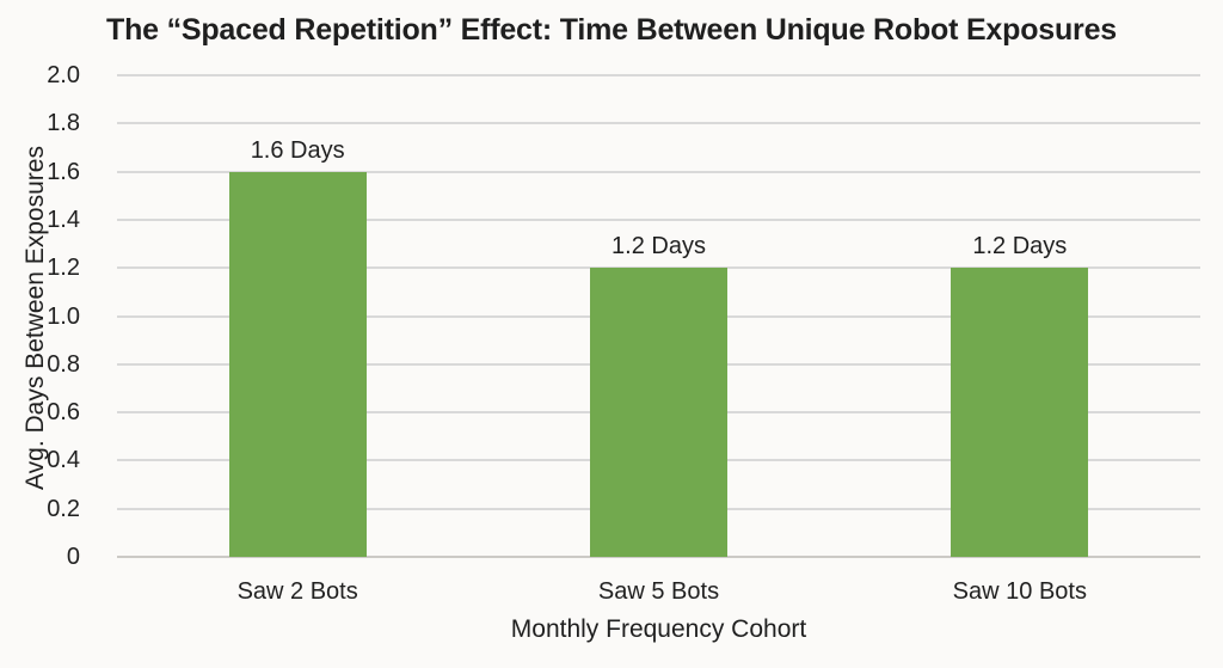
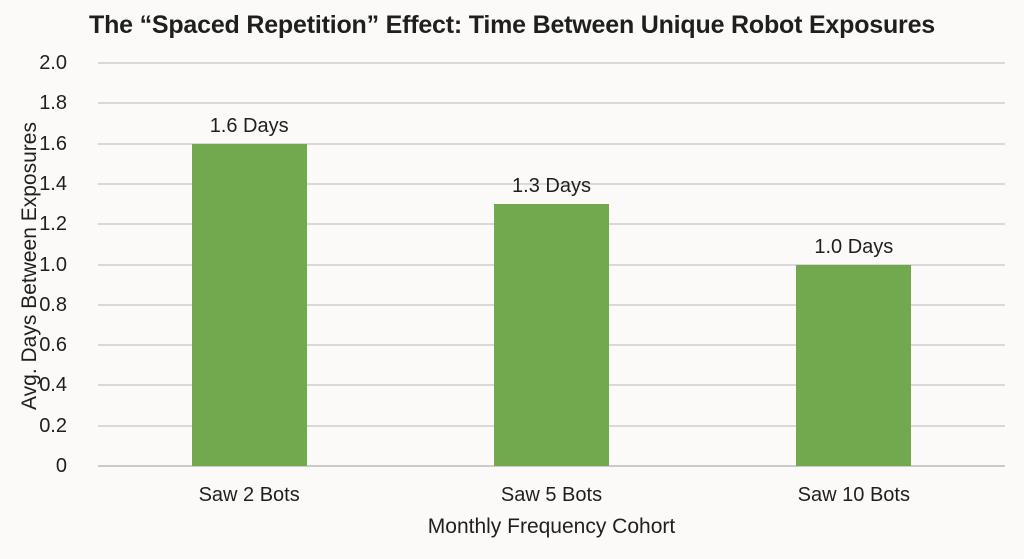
Saw 5 Bots: 1.2 -> 1.3
Saw 10 Bots: 1.2 -> 1.0
